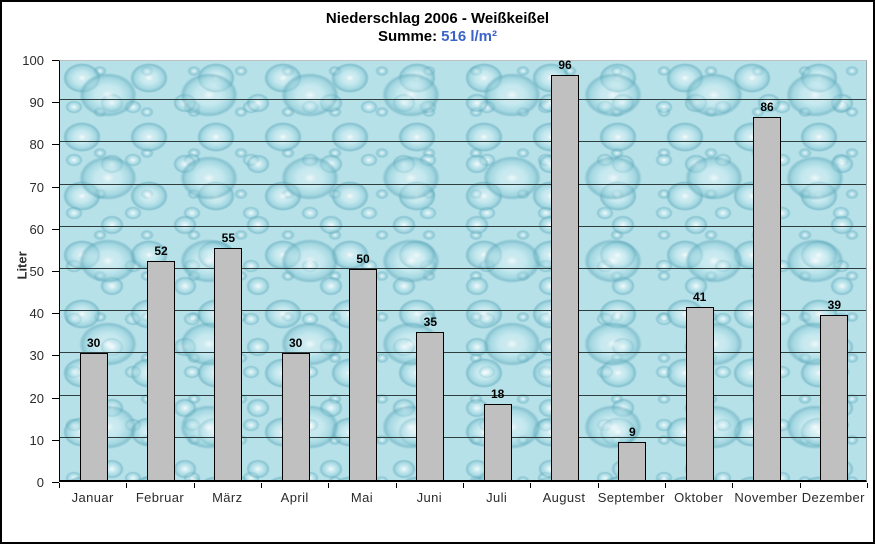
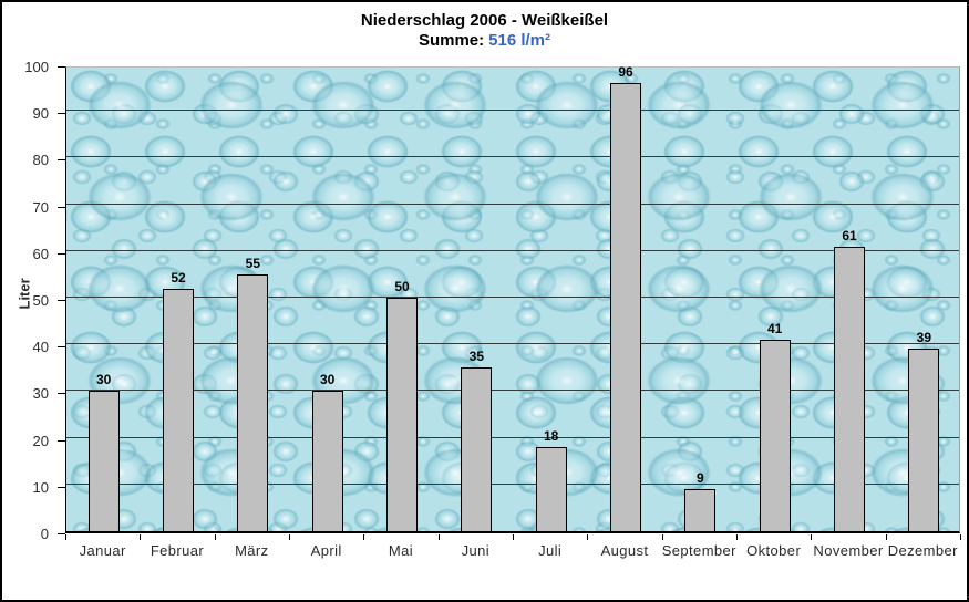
November: 86 -> 61
